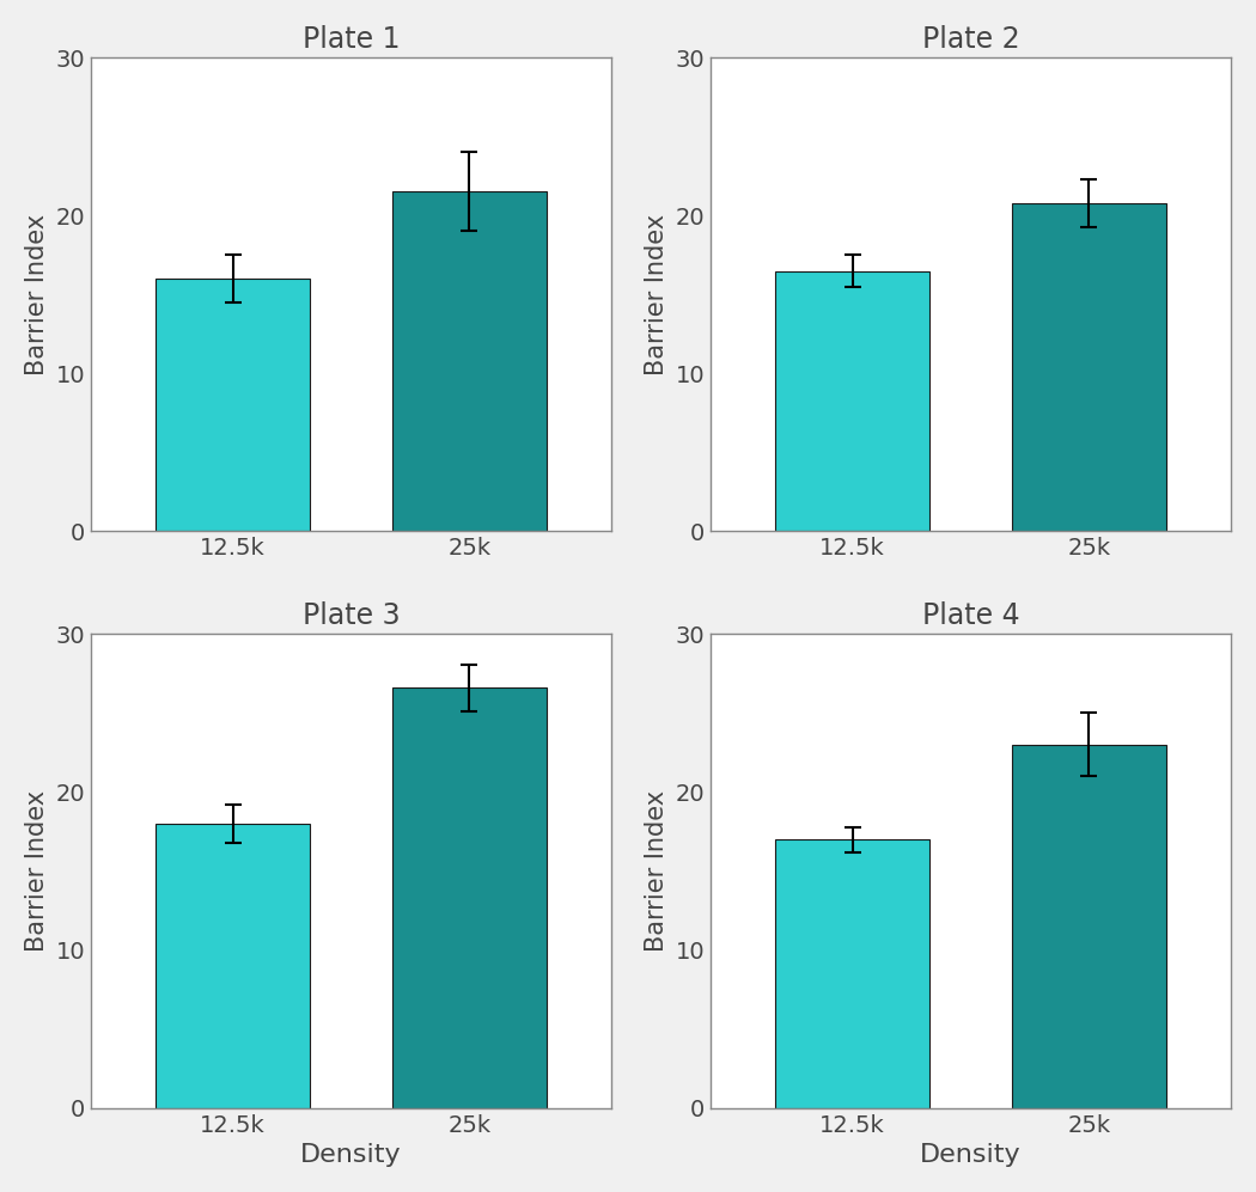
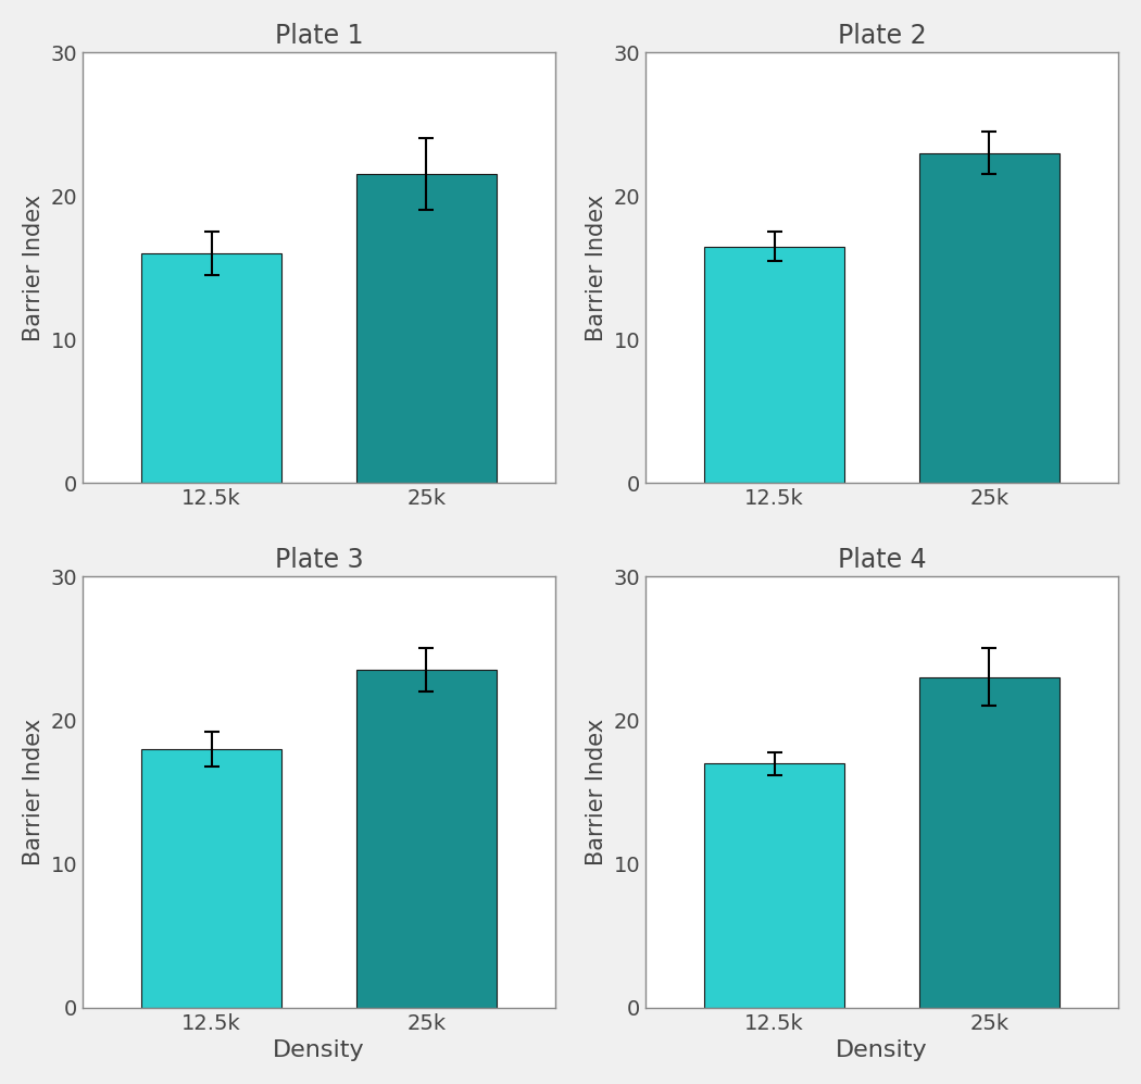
Plate 2/25k: 20.8 -> 23.0
Plate 3/25k: 26.6 -> 23.5
